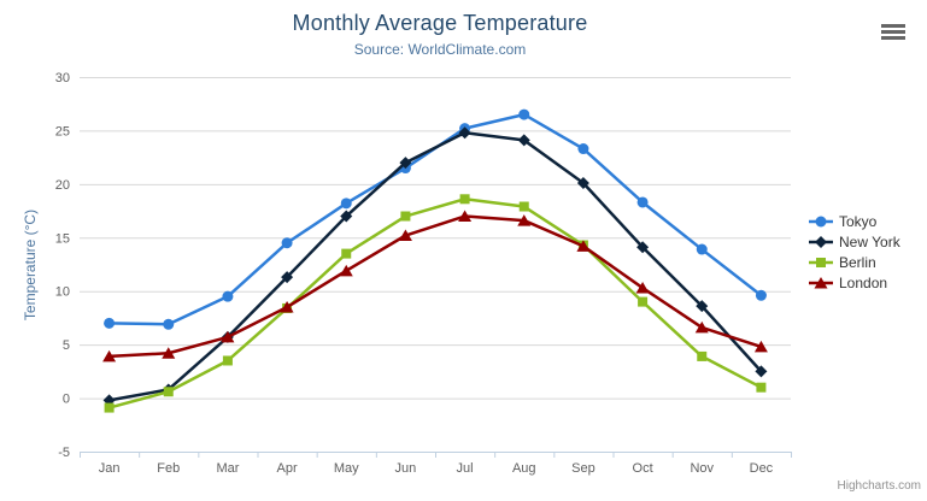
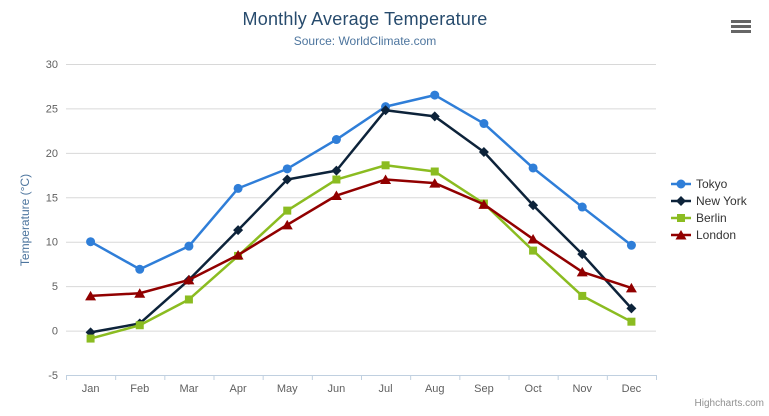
Tokyo/Jan: 7 -> 10
Tokyo/Apr: 14 -> 16
New York/Jun: 22 -> 18
